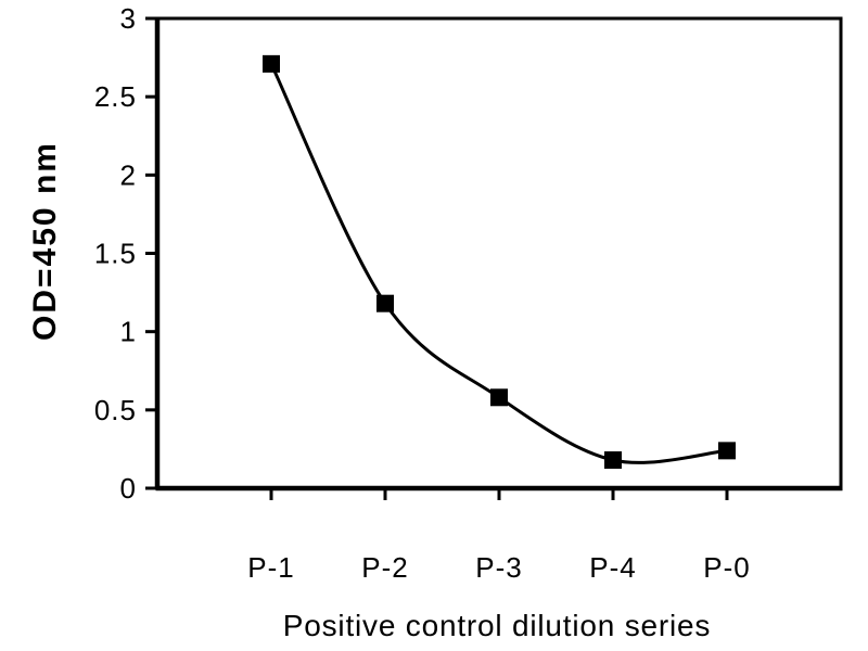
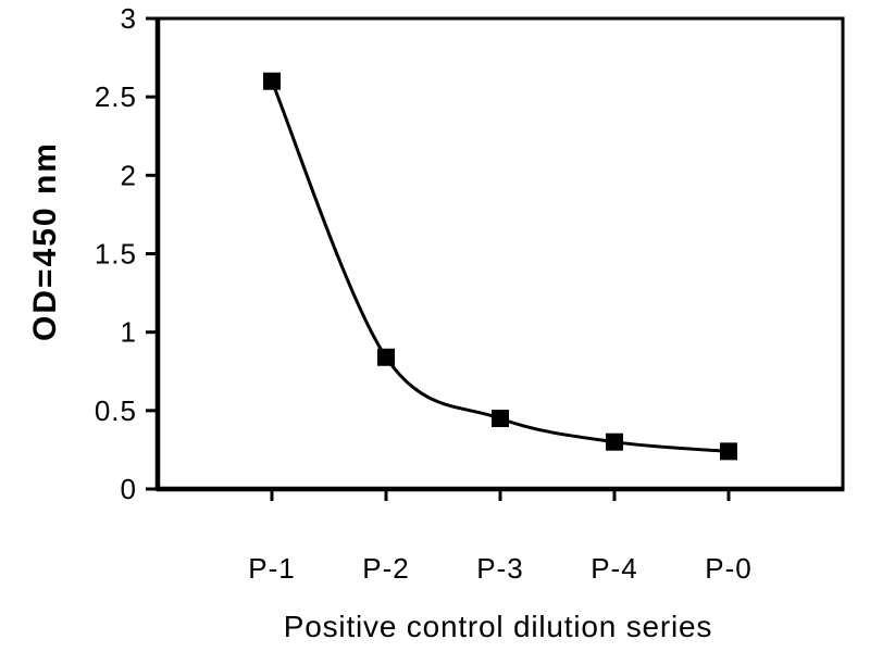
P-1: 2.71 -> 2.60
P-2: 1.18 -> 0.84
P-3: 0.58 -> 0.45
P-4: 0.18 -> 0.30
